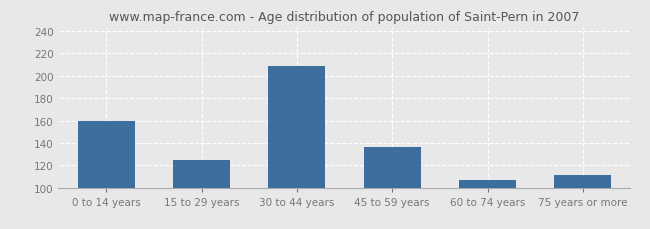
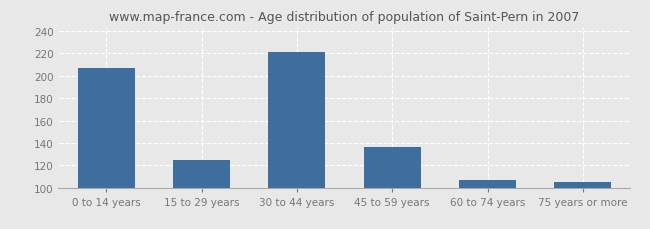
0 to 14 years: 160 -> 207
30 to 44 years: 209 -> 221
75 years or more: 111 -> 105
